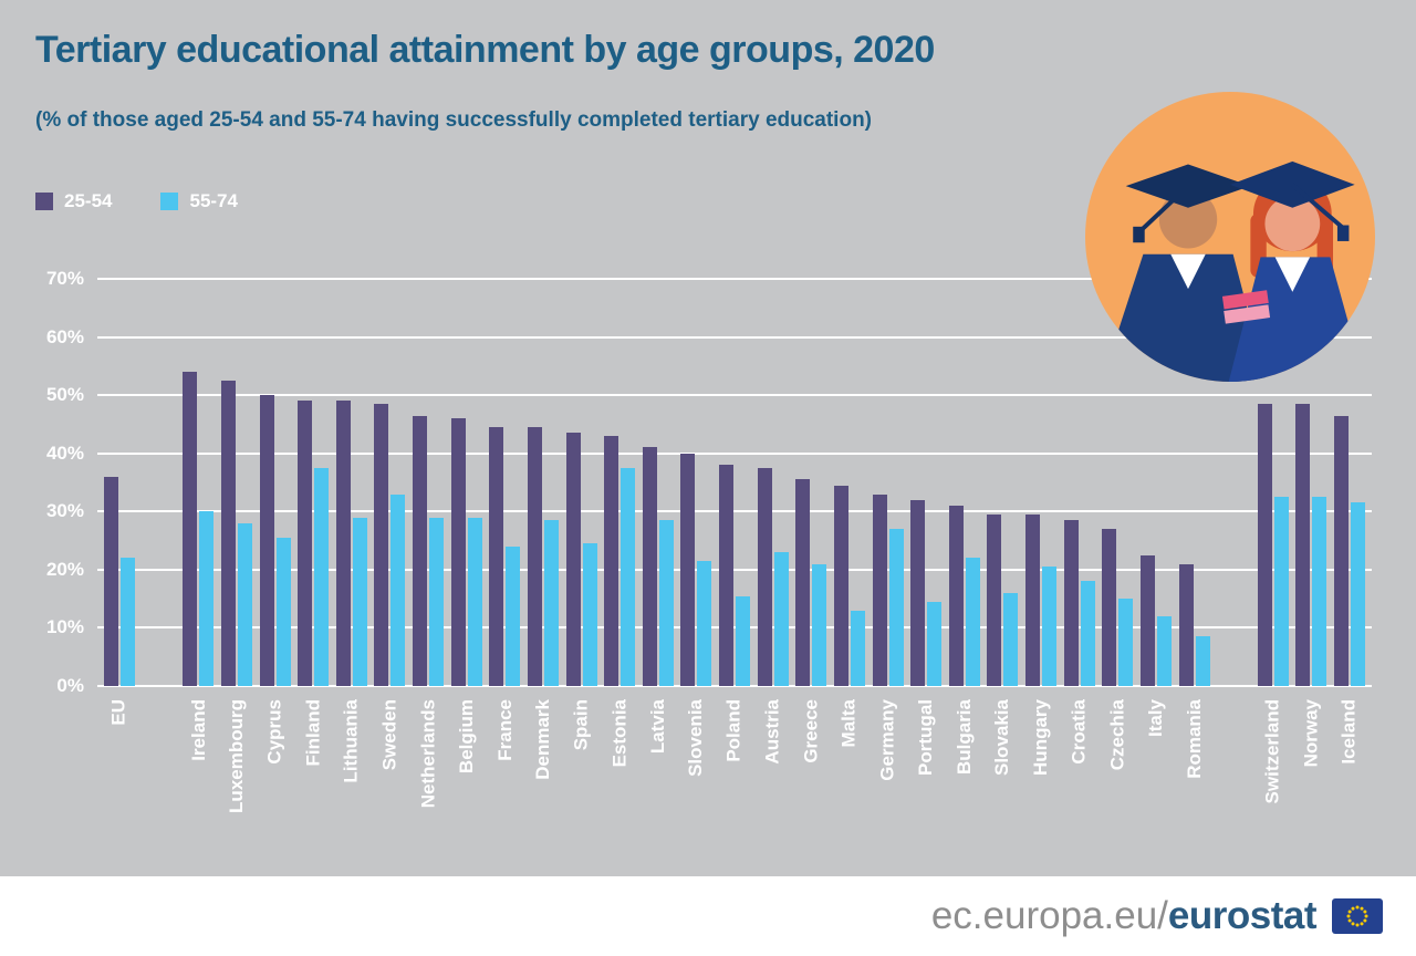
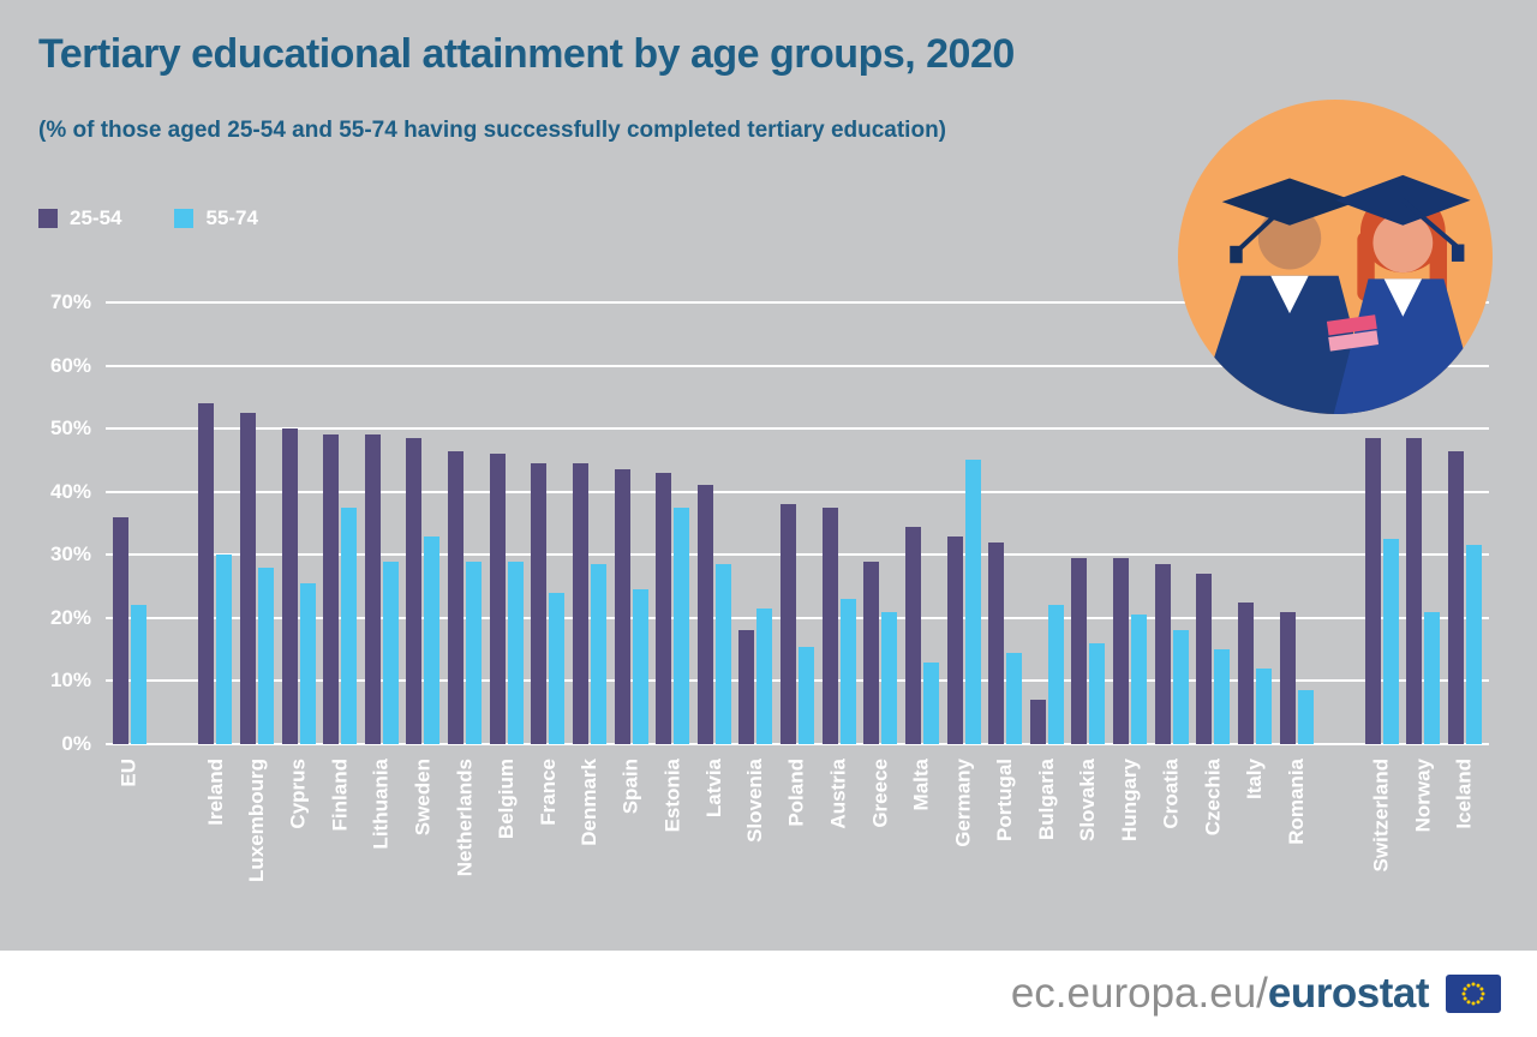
25-54/Slovenia: 40% -> 18%
25-54/Greece: 36% -> 29%
55-74/Germany: 27% -> 45%
25-54/Bulgaria: 31% -> 7%
55-74/Norway: 32% -> 21%
